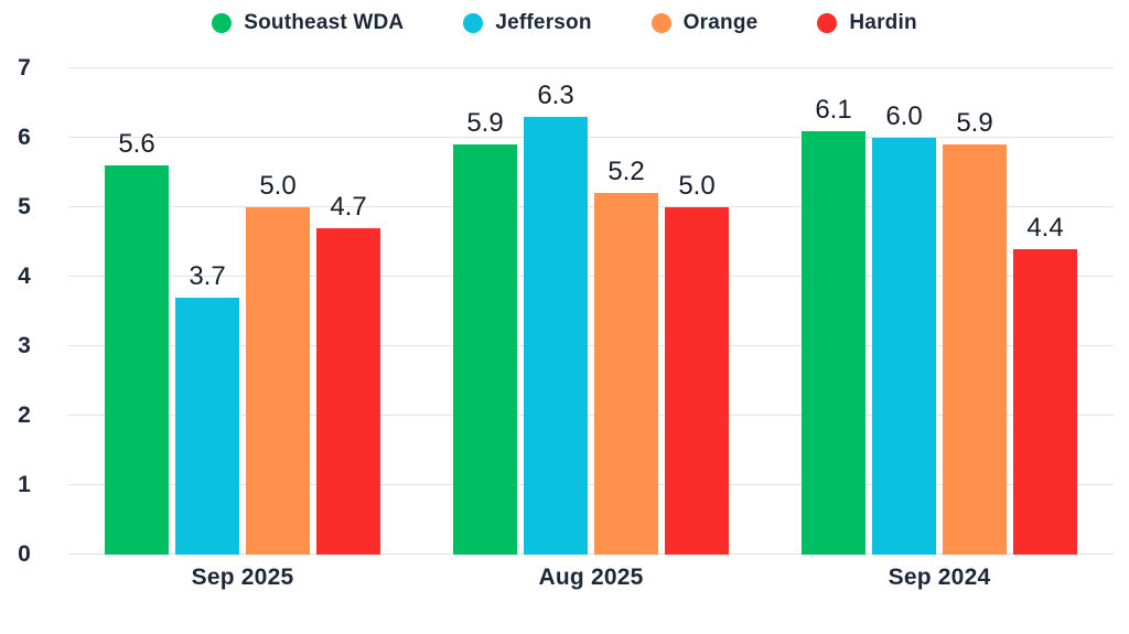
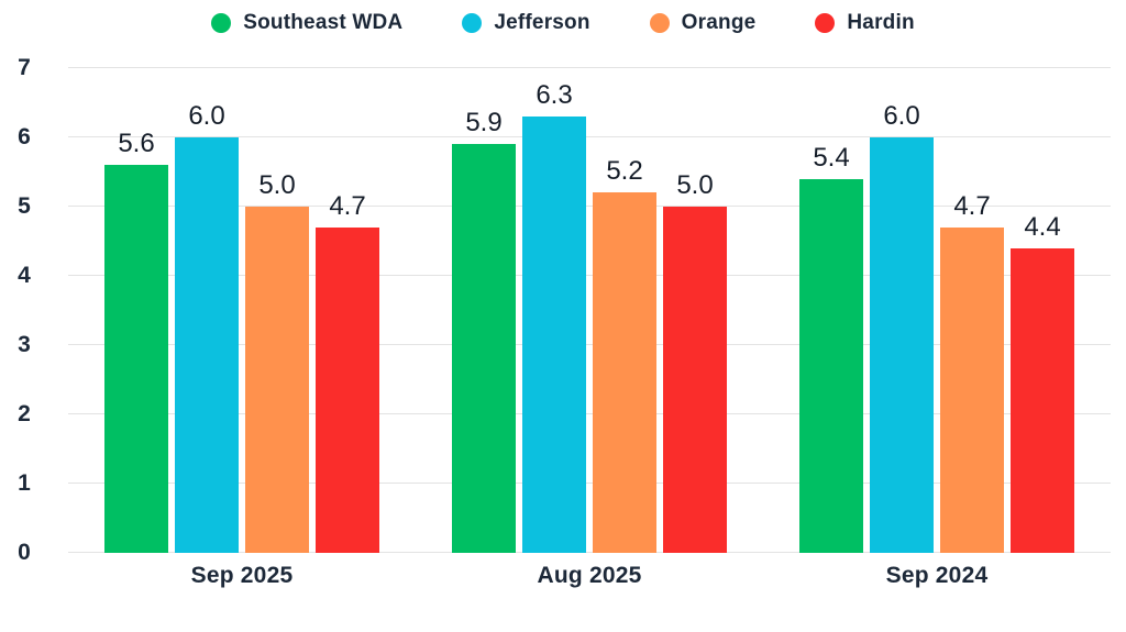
Jefferson/Sep 2025: 3.7 -> 6.0
Southeast WDA/Sep 2024: 6.1 -> 5.4
Orange/Sep 2024: 5.9 -> 4.7
